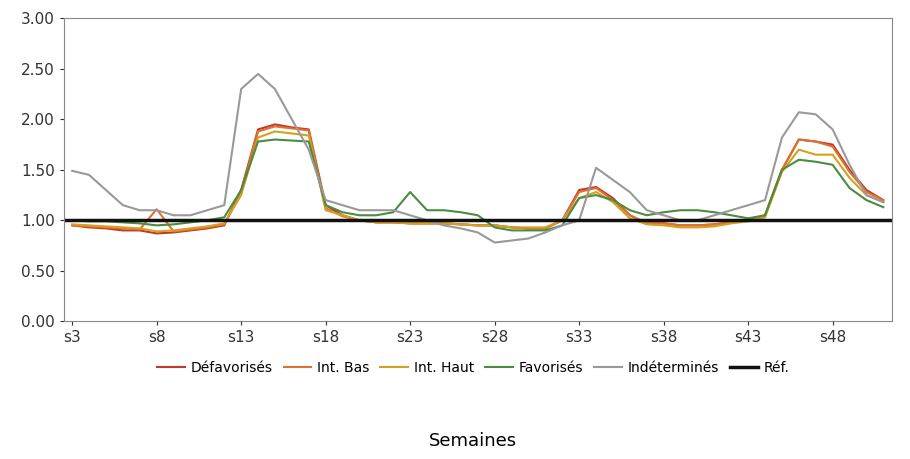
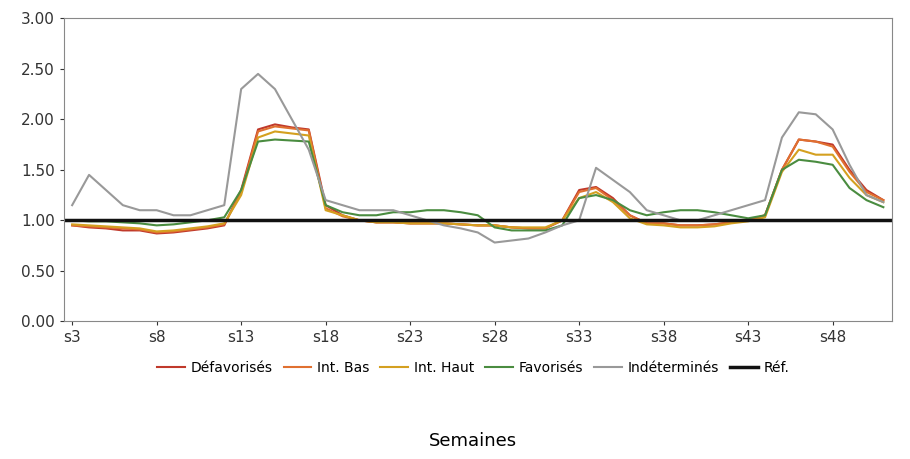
Indéterminés/s3: 1.49 -> 1.15
Int. Bas/s8: 1.11 -> 0.88
Favorisés/s23: 1.28 -> 1.08
